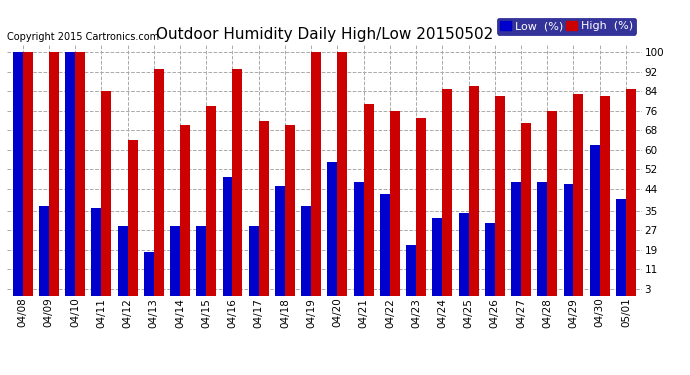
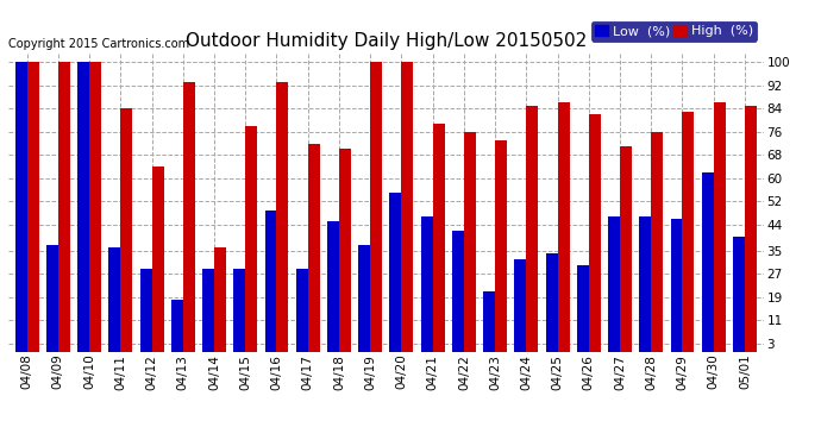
High (%)/04/14: 70 -> 36
High (%)/04/30: 82 -> 86
